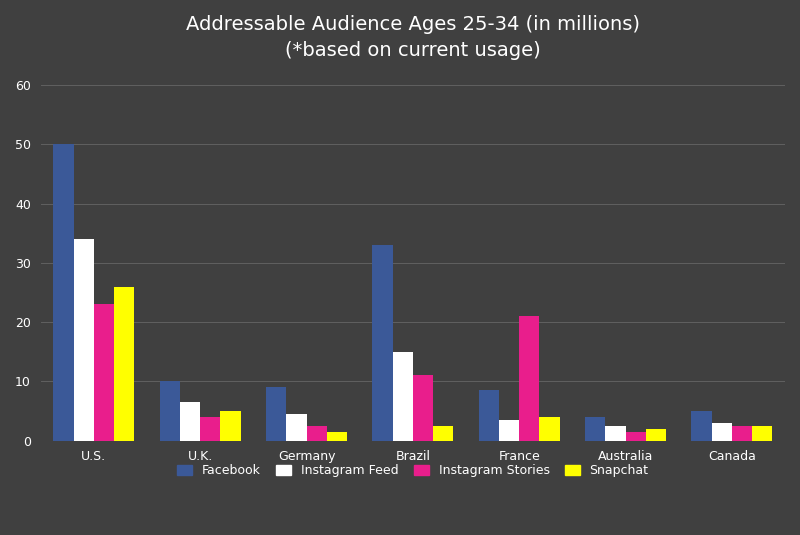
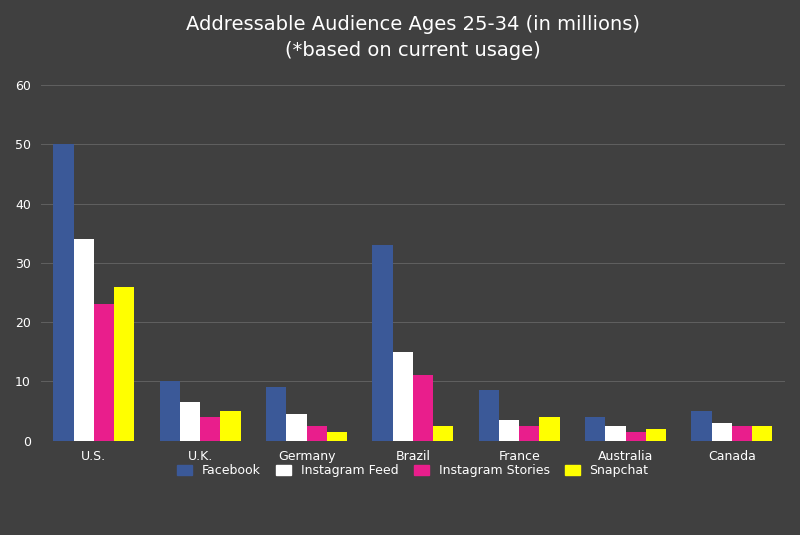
Instagram Stories/France: 21.0 -> 2.5
